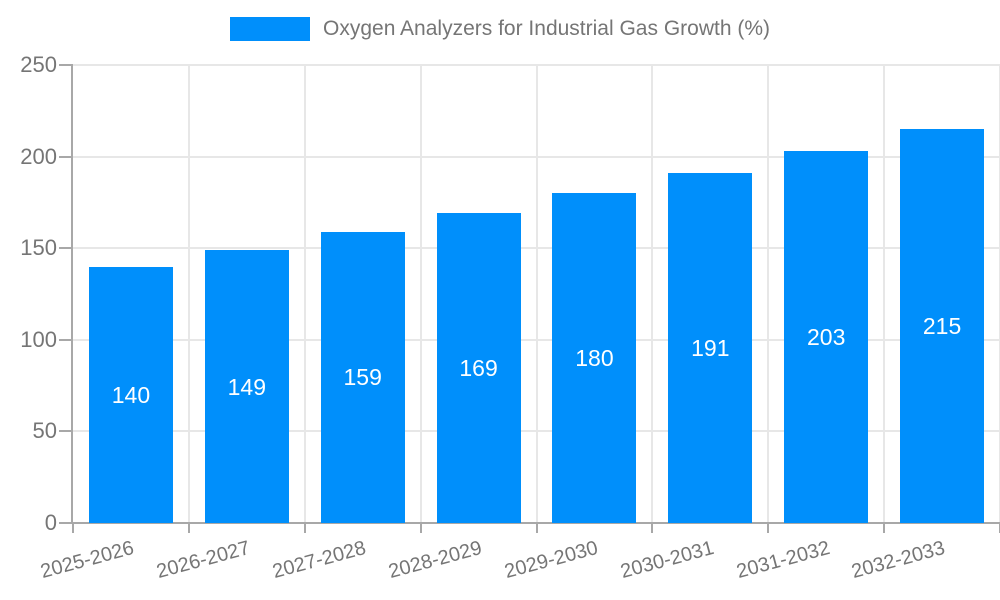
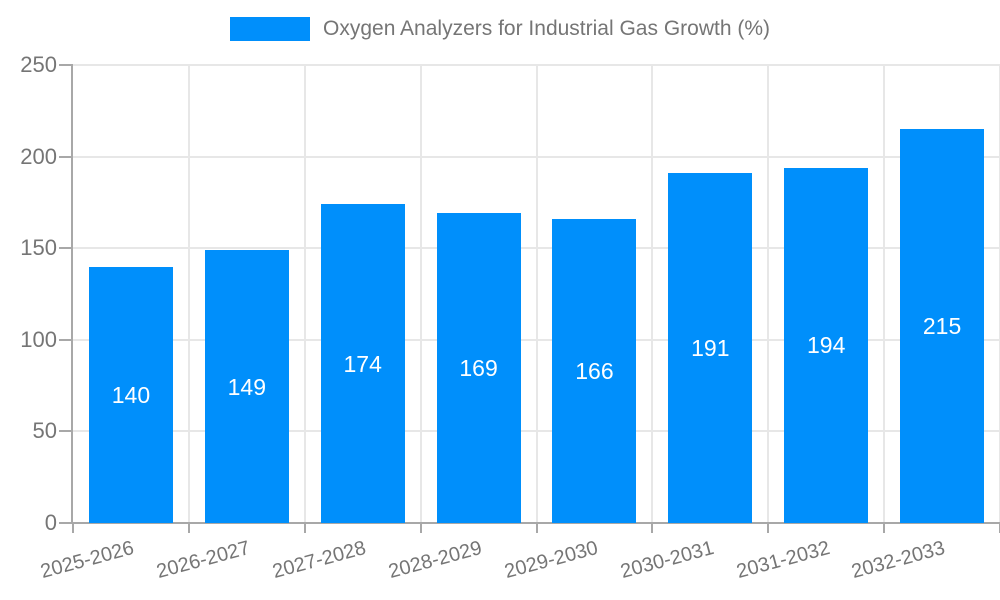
2027-2028: 159 -> 174
2029-2030: 180 -> 166
2031-2032: 203 -> 194
